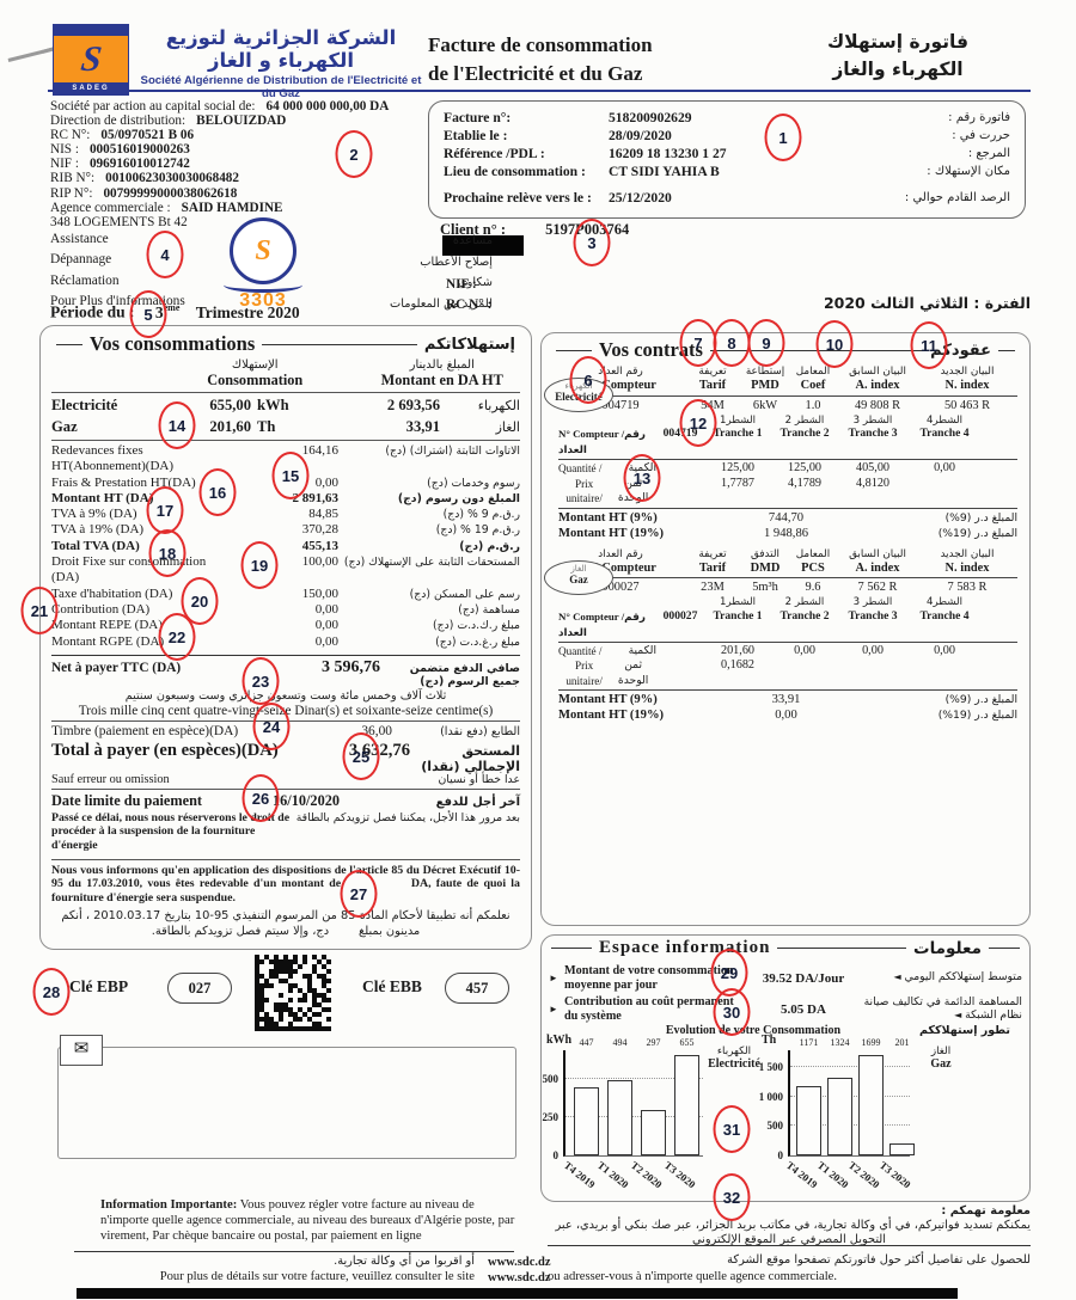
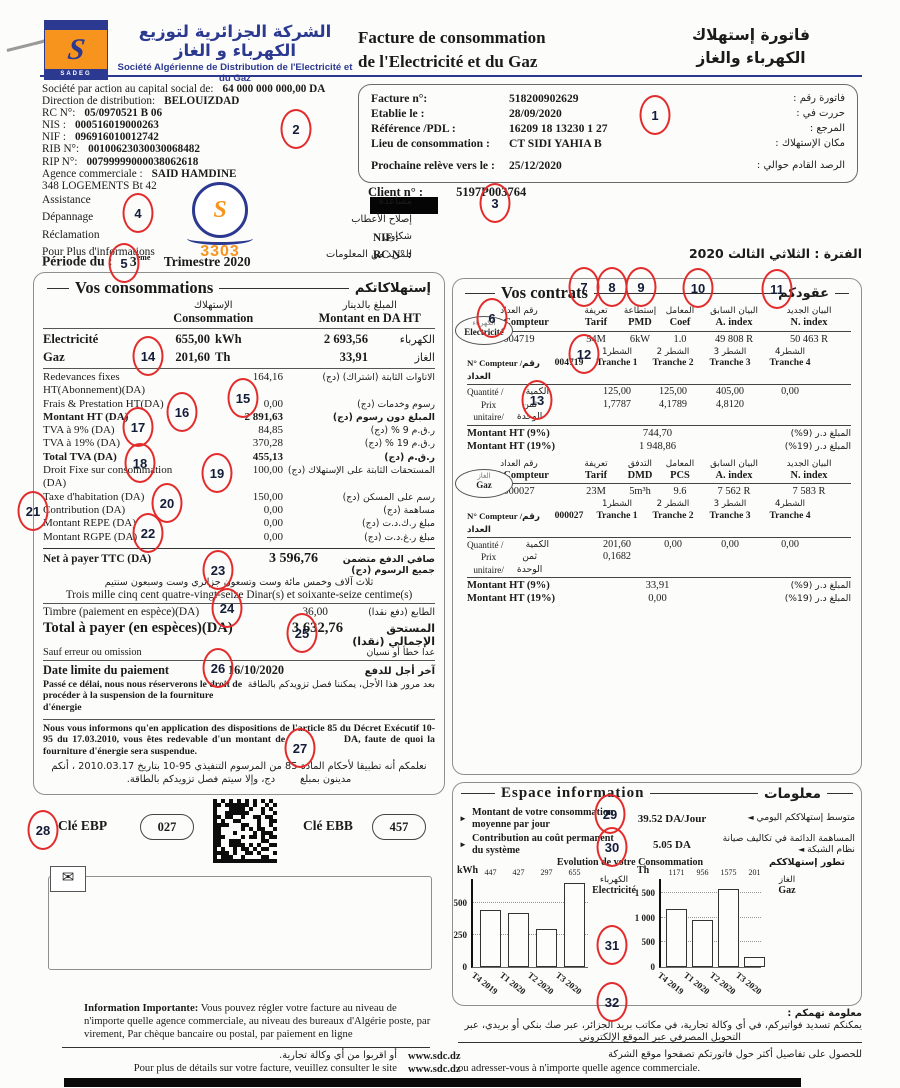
Evolution de votre Consommation/T1 2020: 494 -> 427
تطور إستهلاككم/T1 2020: 1324 -> 956
تطور إستهلاككم/T2 2020: 1699 -> 1575
